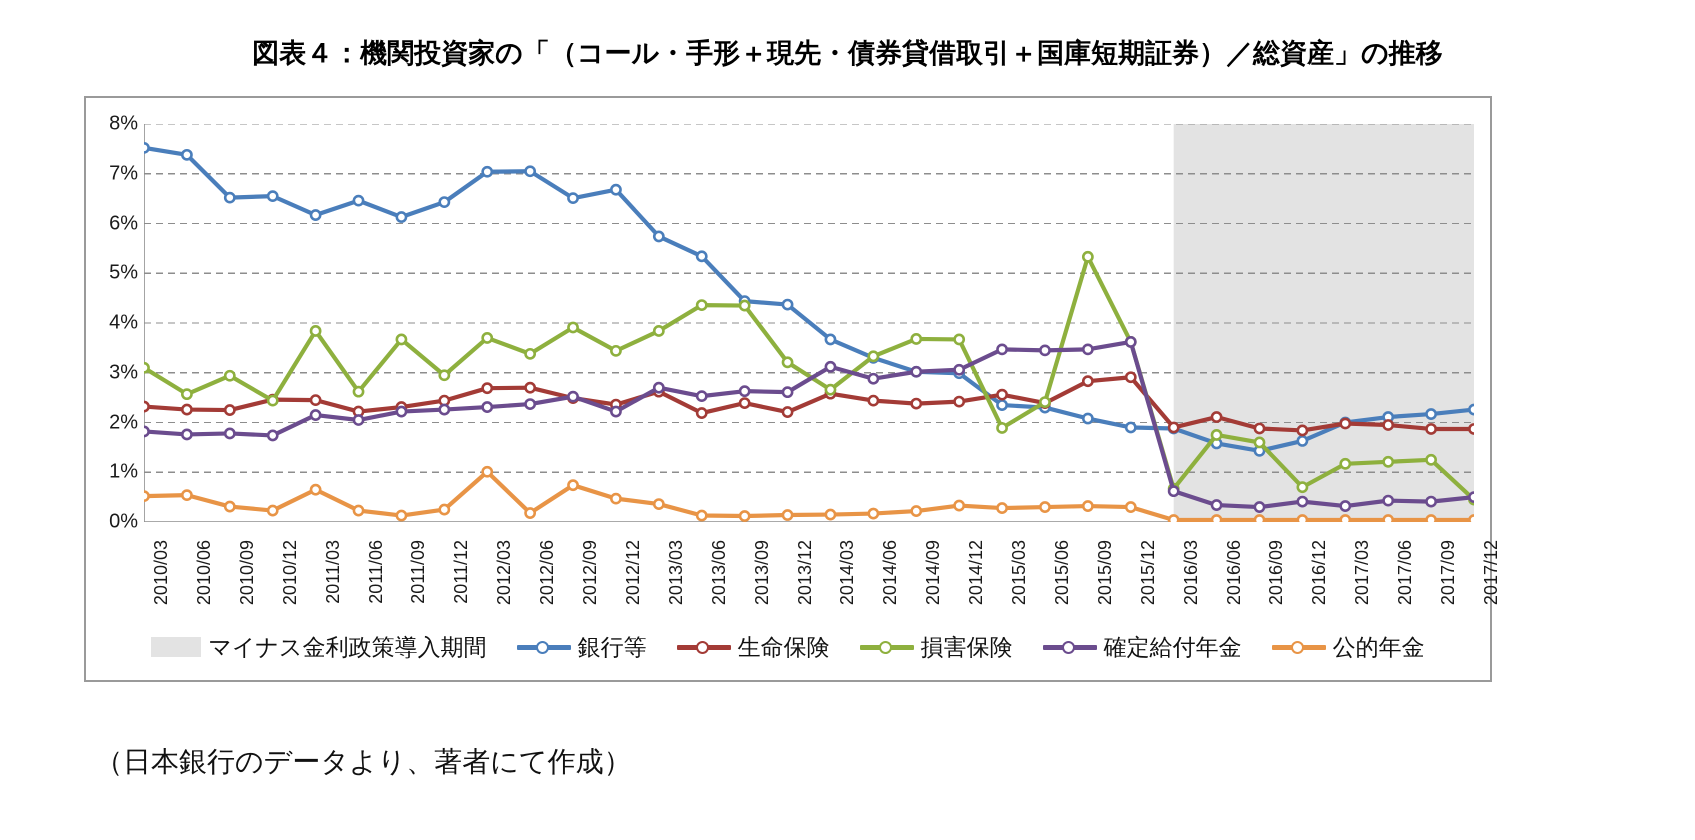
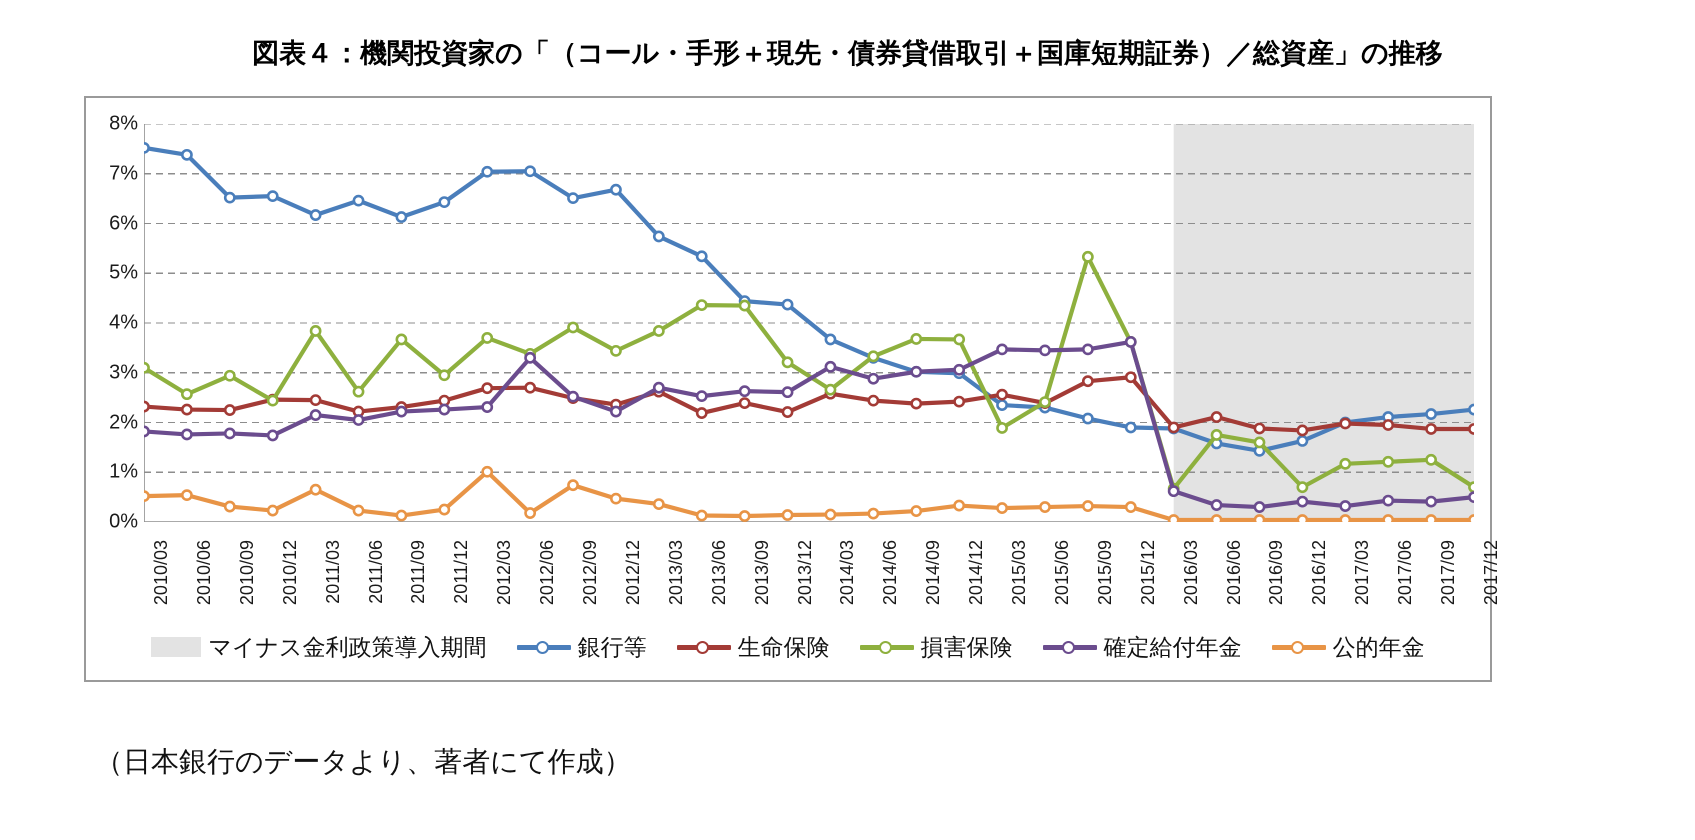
確定給付年金/2012/06: 2.4% -> 3.3%
損害保険/2017/12: 0.5% -> 0.7%
